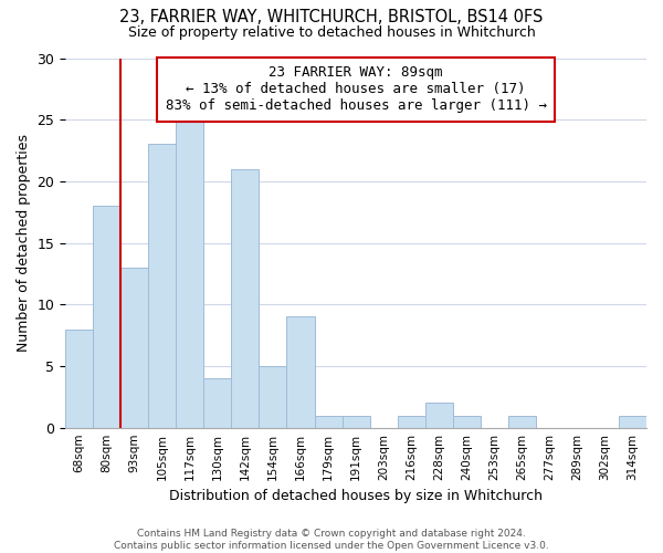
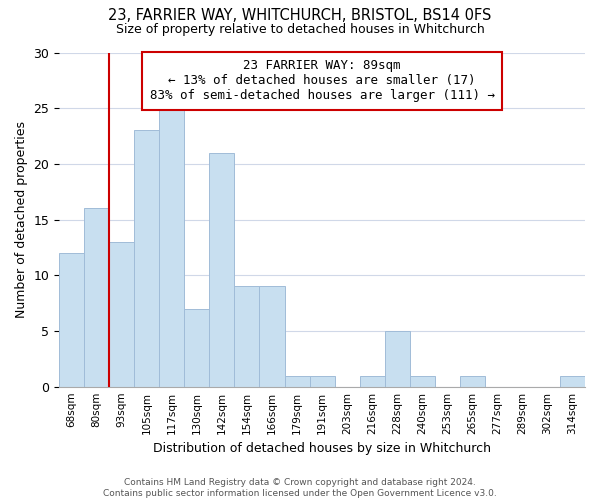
68sqm: 8 -> 12
80sqm: 18 -> 16
130sqm: 4 -> 7
154sqm: 5 -> 9
228sqm: 2 -> 5
